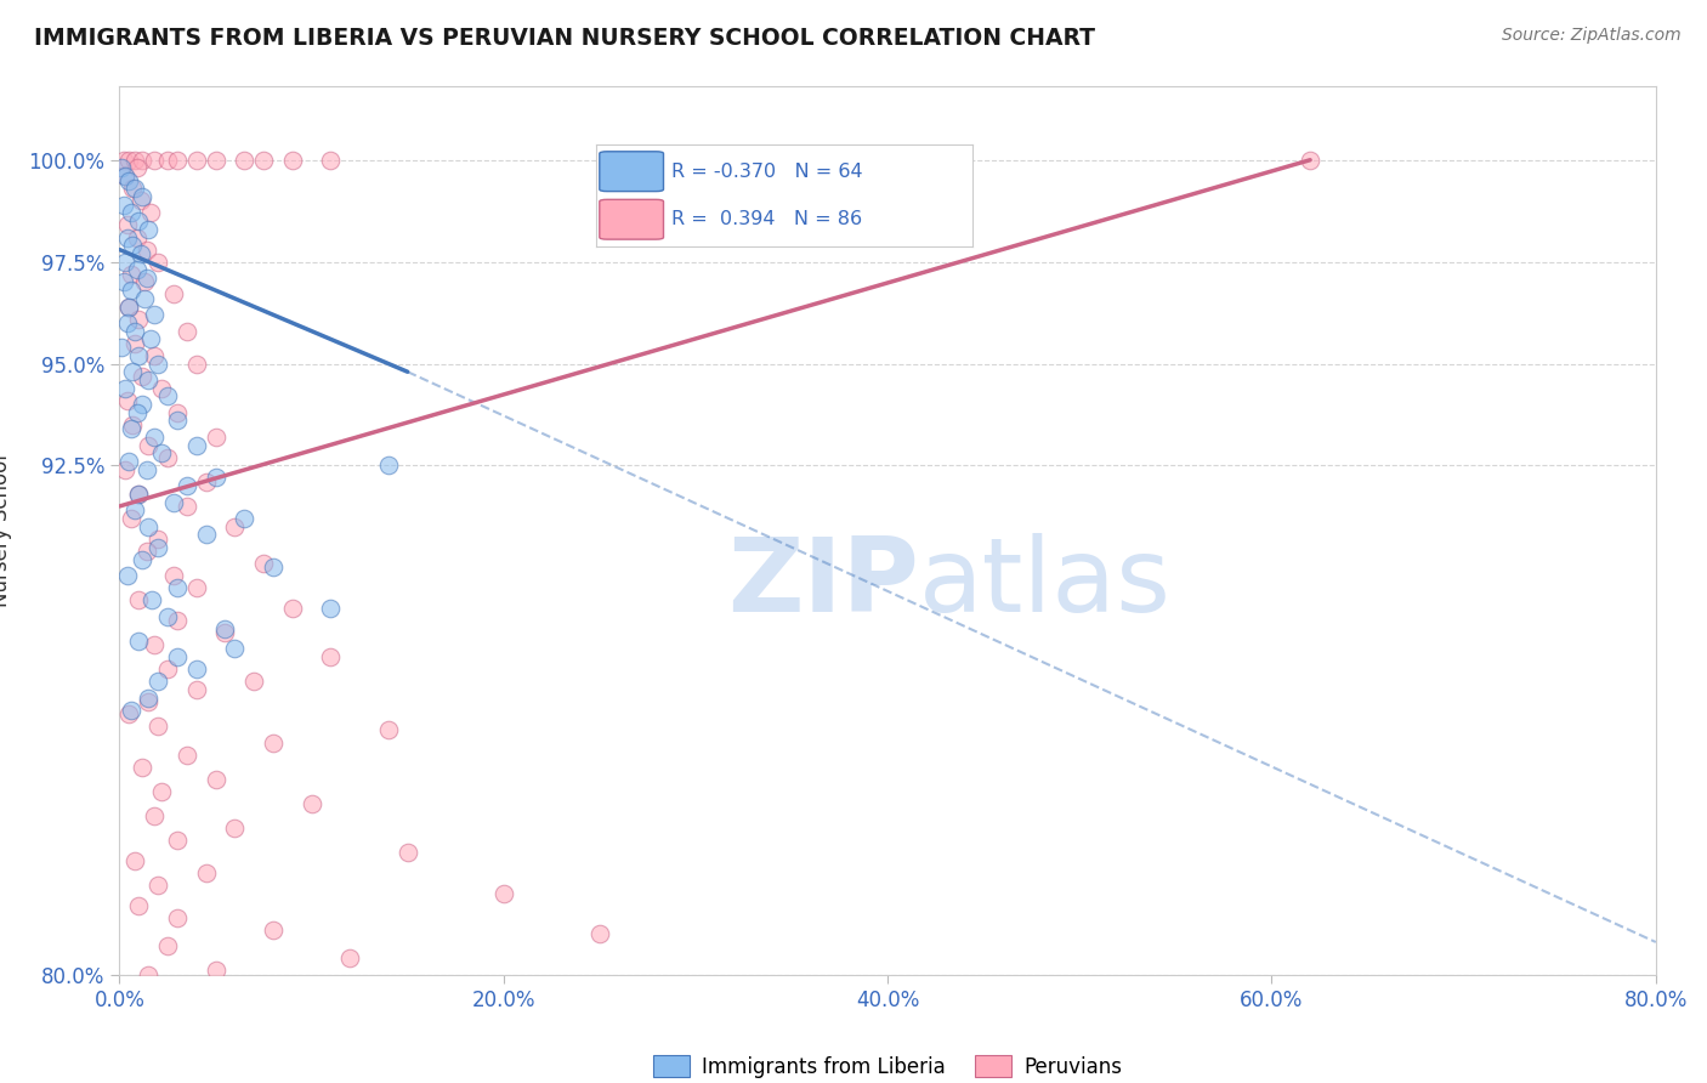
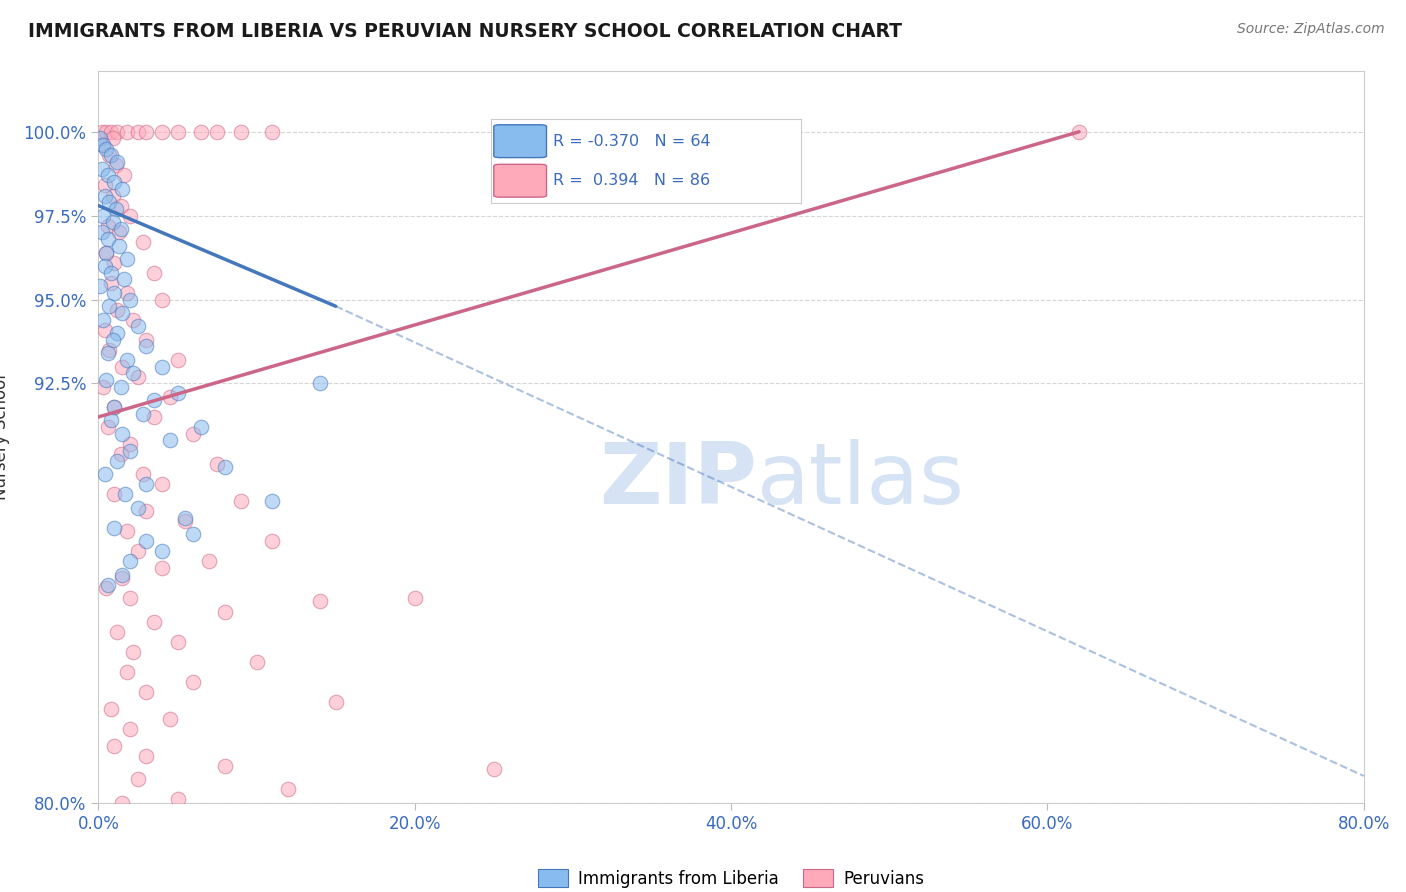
Peruvians/20.0%: 82.0% -> 86.1%
